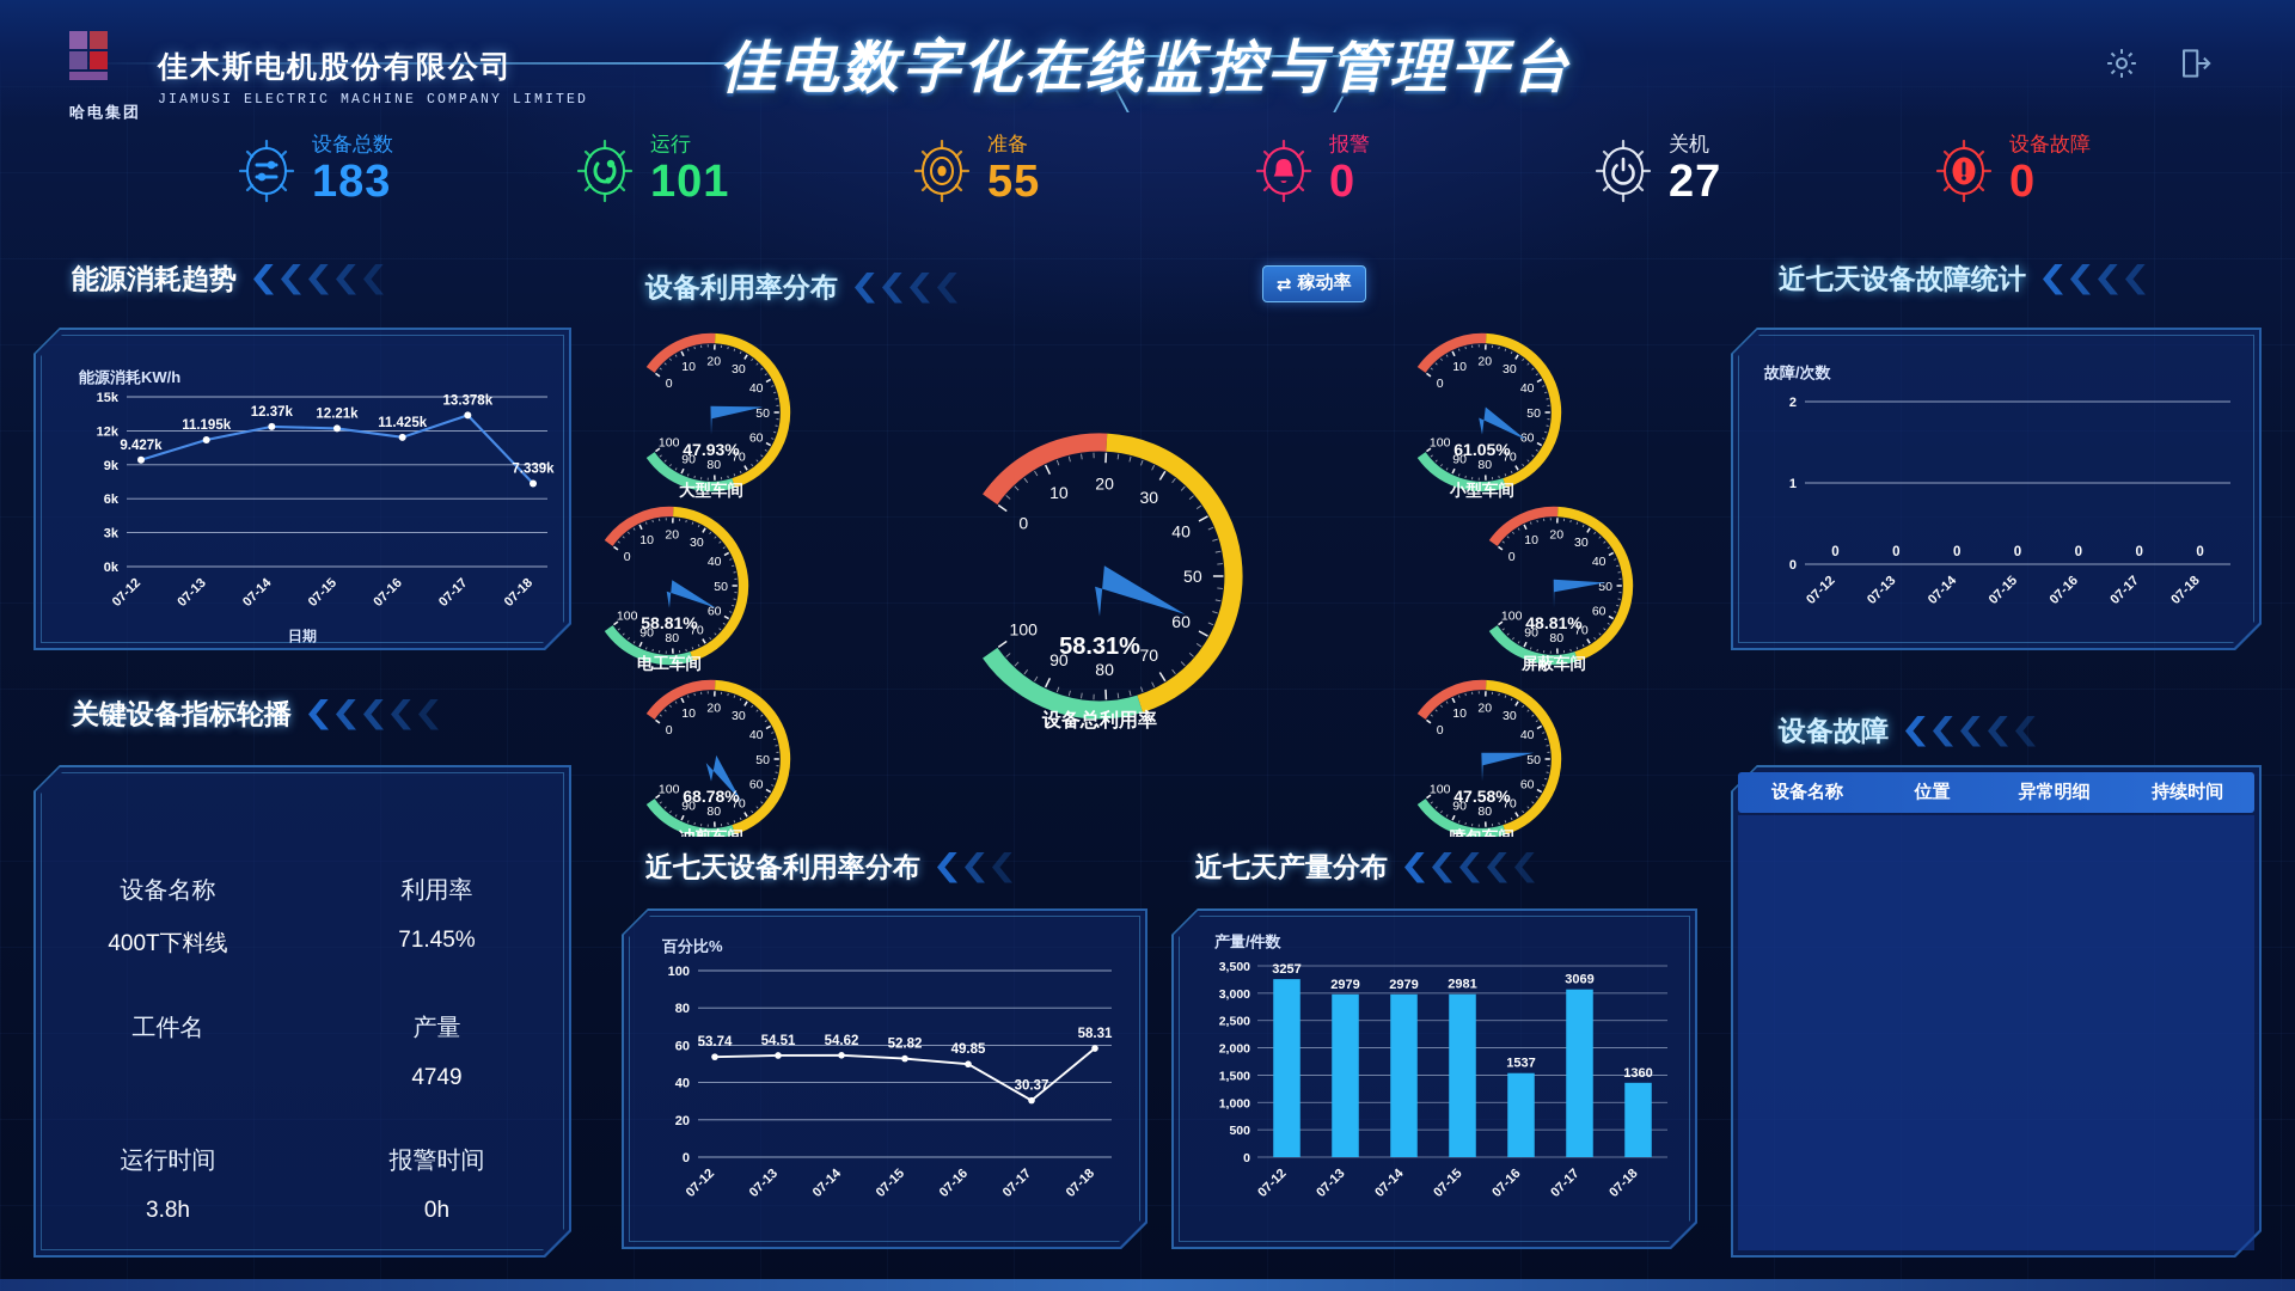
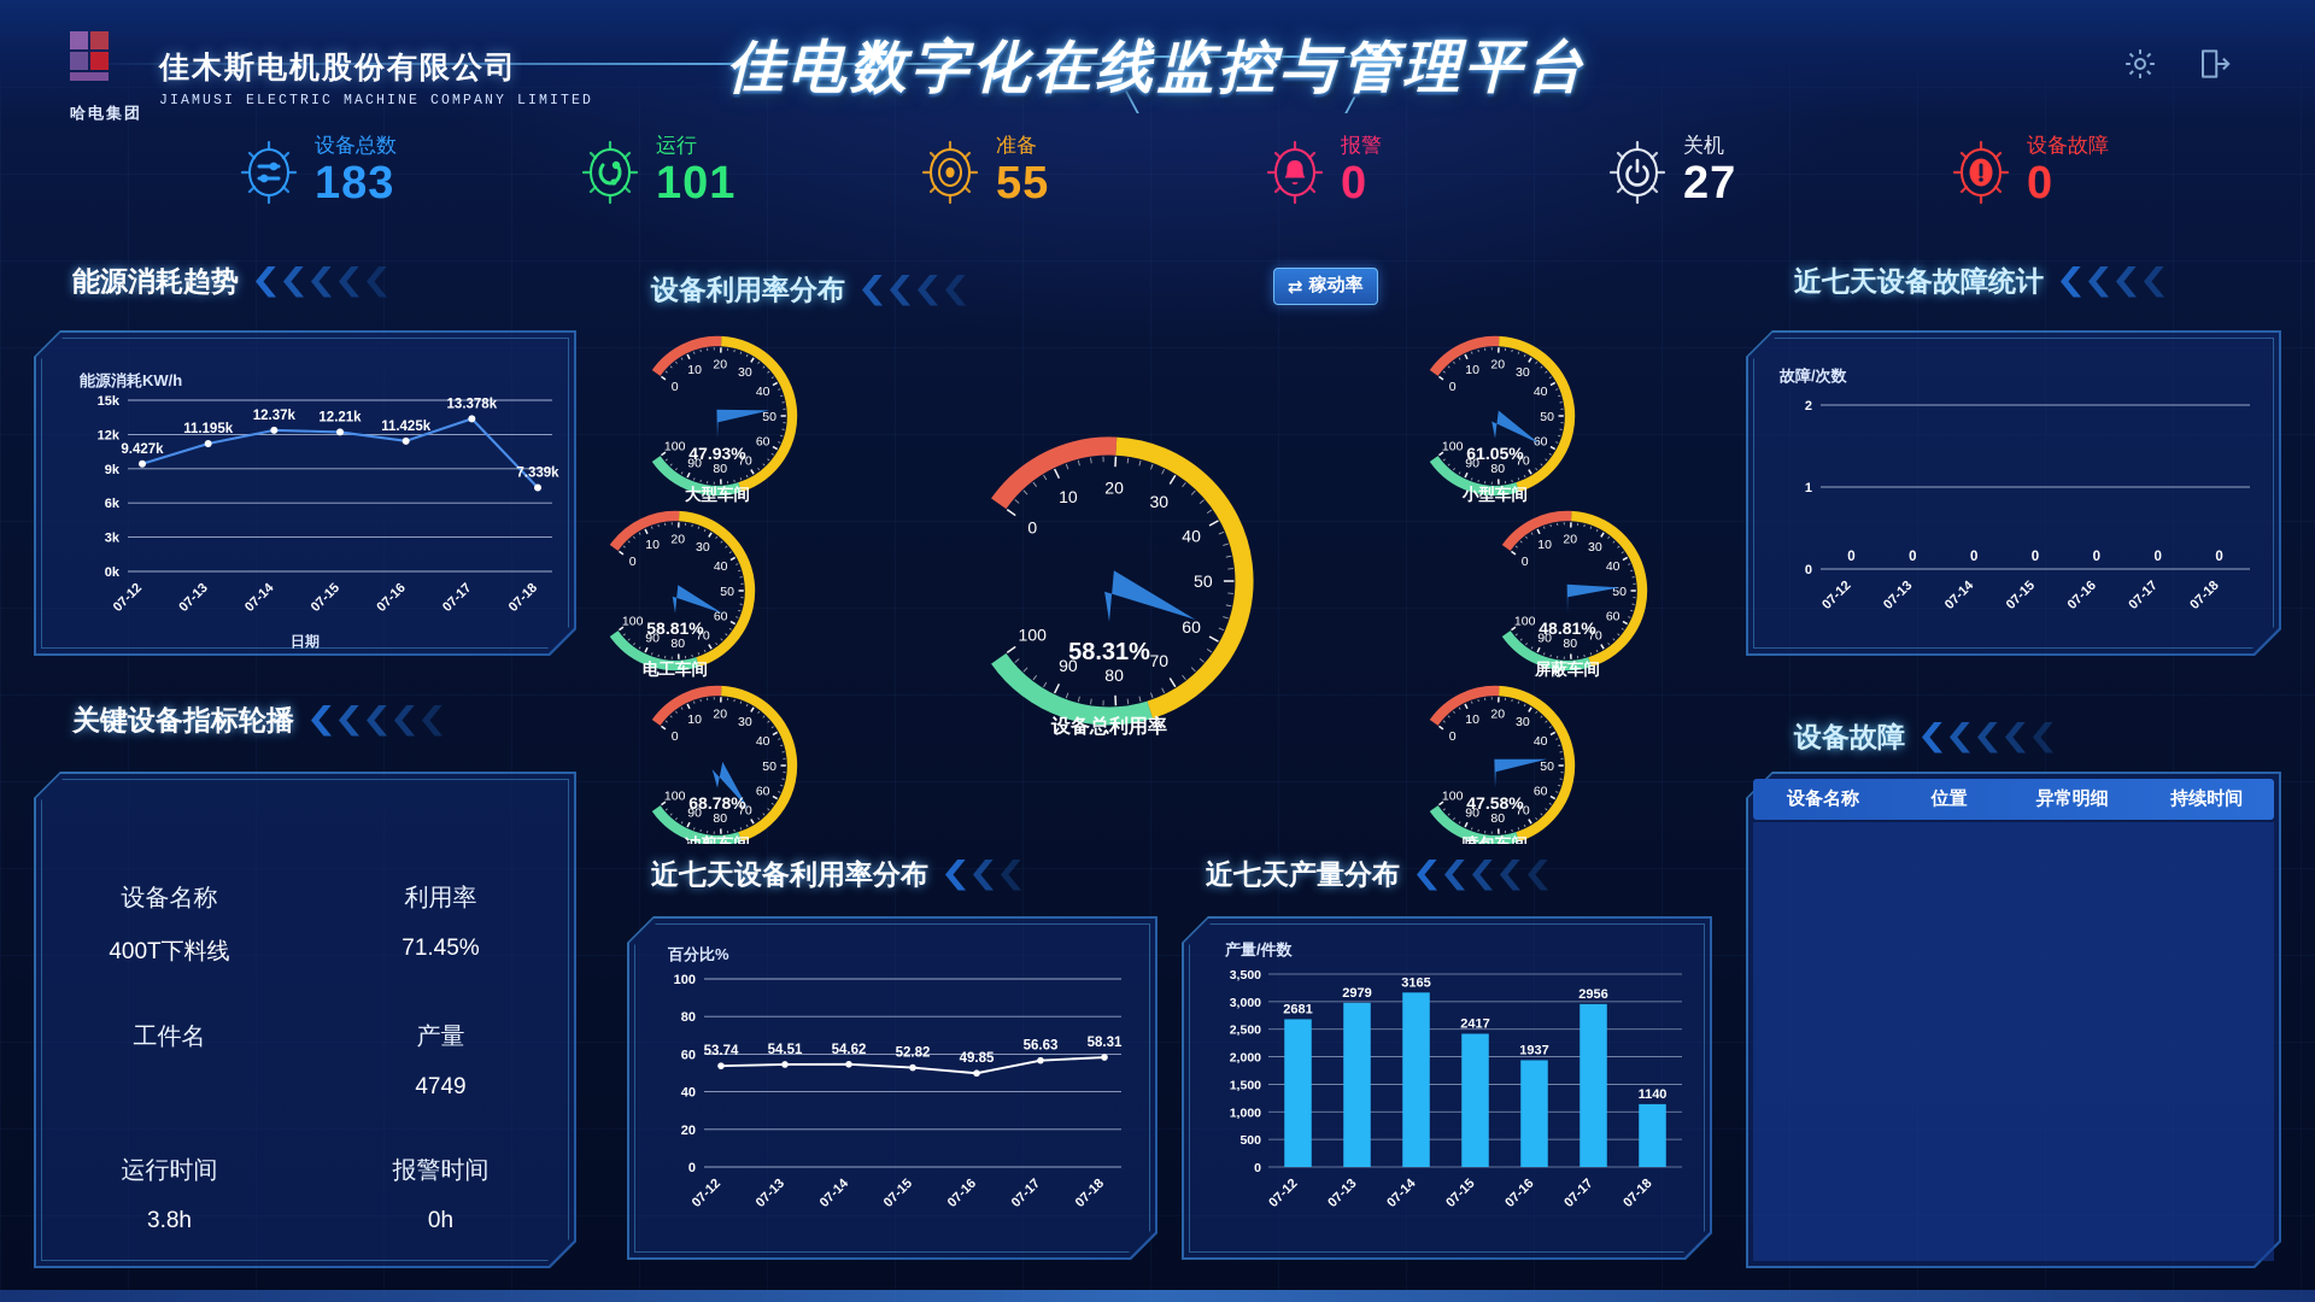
近七天设备利用率分布/07-17: 30.37 -> 56.63
近七天产量分布/07-12: 3257 -> 2681
近七天产量分布/07-14: 2979 -> 3165
近七天产量分布/07-15: 2981 -> 2417
近七天产量分布/07-16: 1537 -> 1937
近七天产量分布/07-17: 3069 -> 2956
近七天产量分布/07-18: 1360 -> 1140
